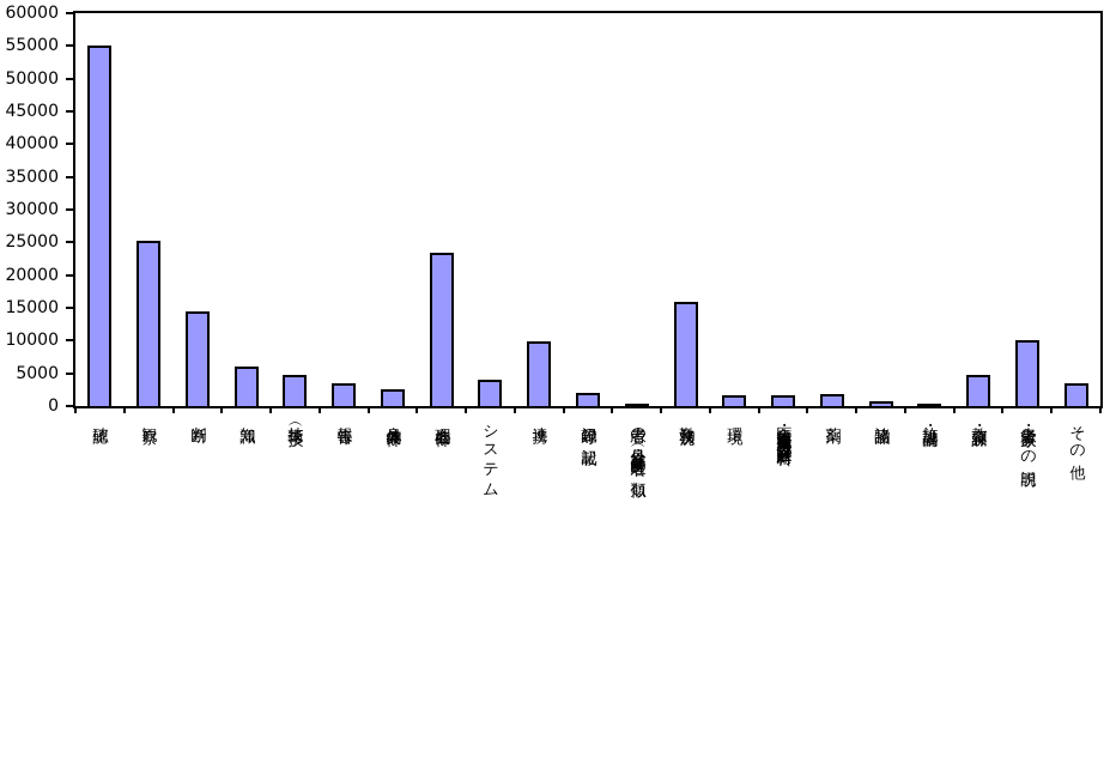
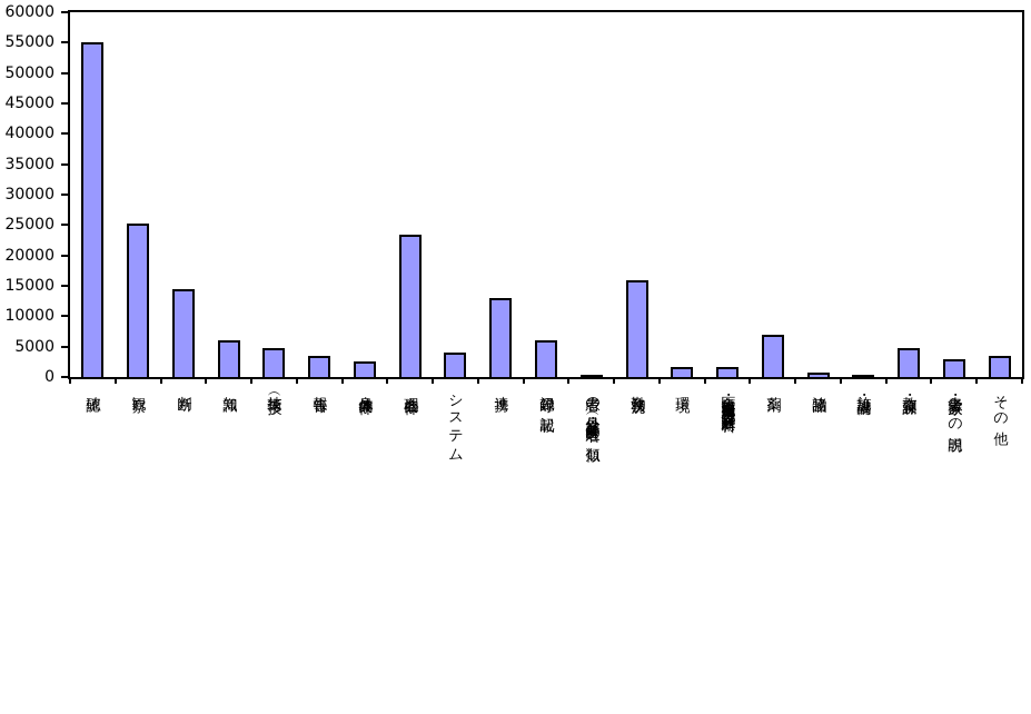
連携: 10000 -> 13000
記録等の記載: 2000 -> 6000
薬剤: 2000 -> 7000
患者・家族への説明: 10000 -> 3000
